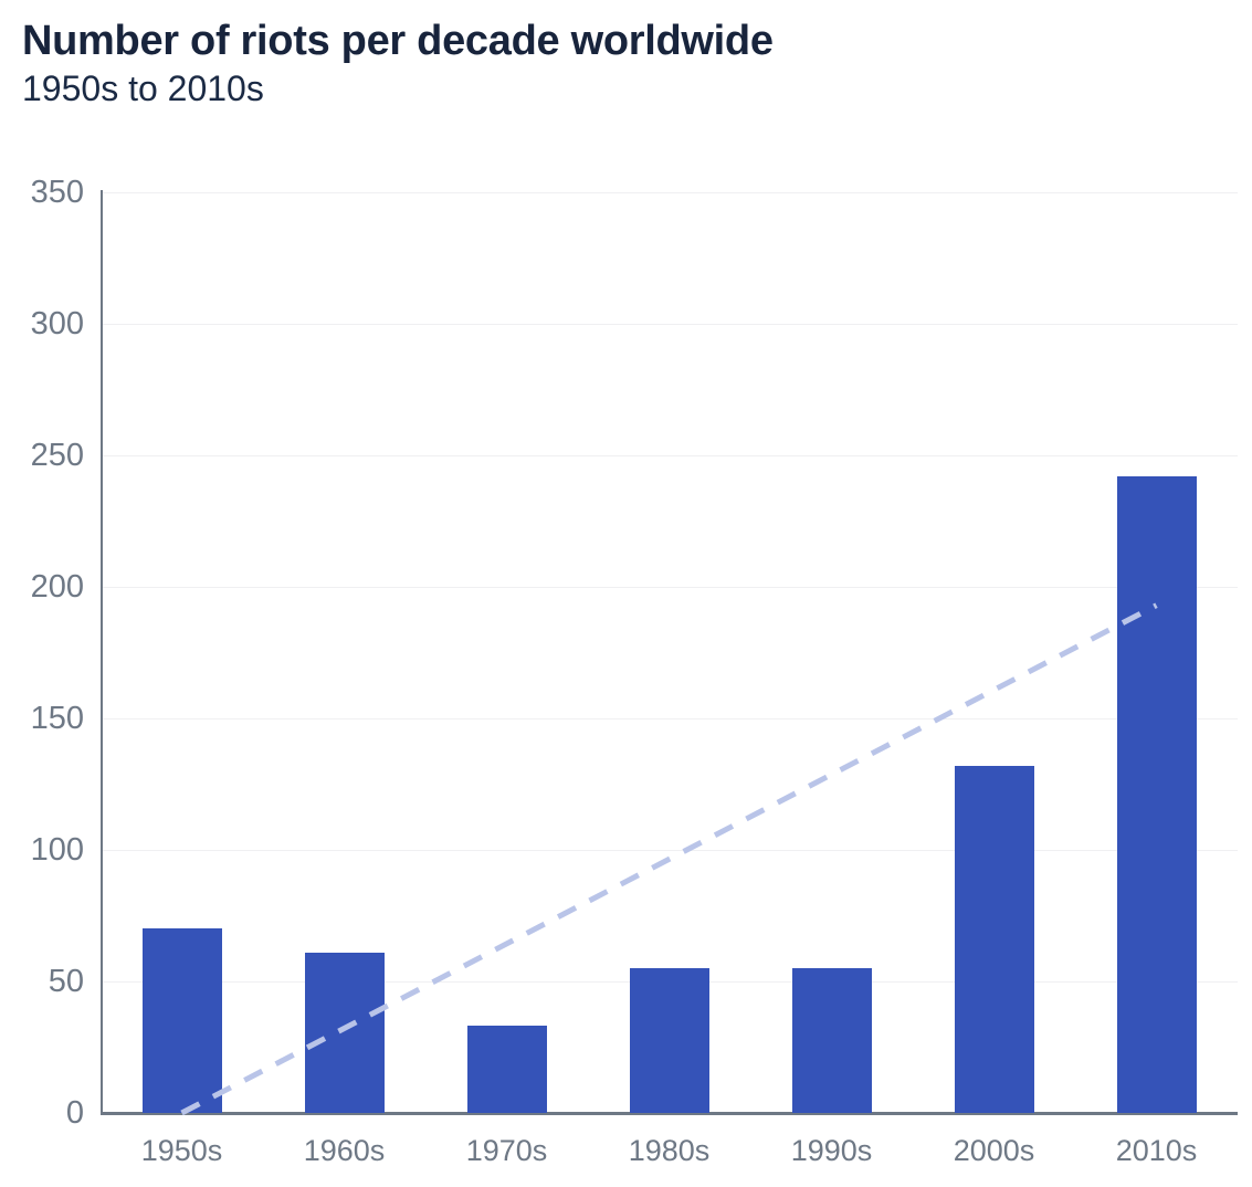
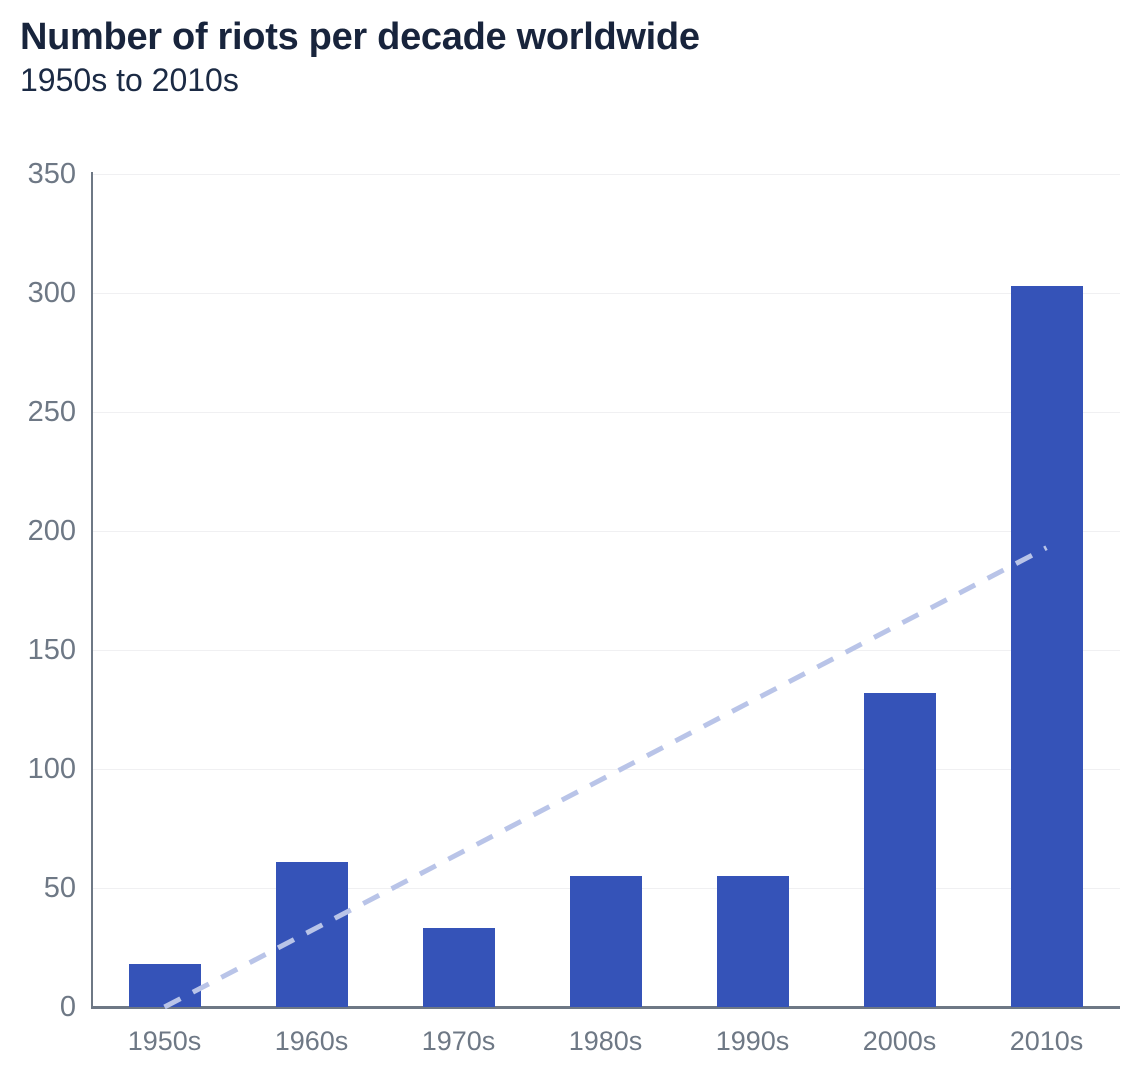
1950s: 70 -> 18
2010s: 242 -> 303
